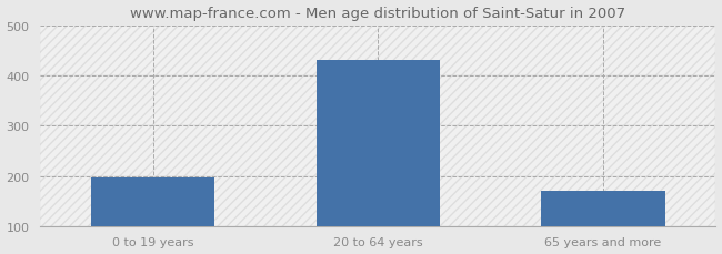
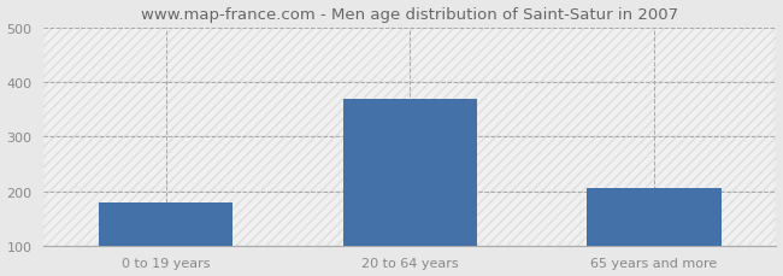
0 to 19 years: 197 -> 180
20 to 64 years: 432 -> 370
65 years and more: 170 -> 205
